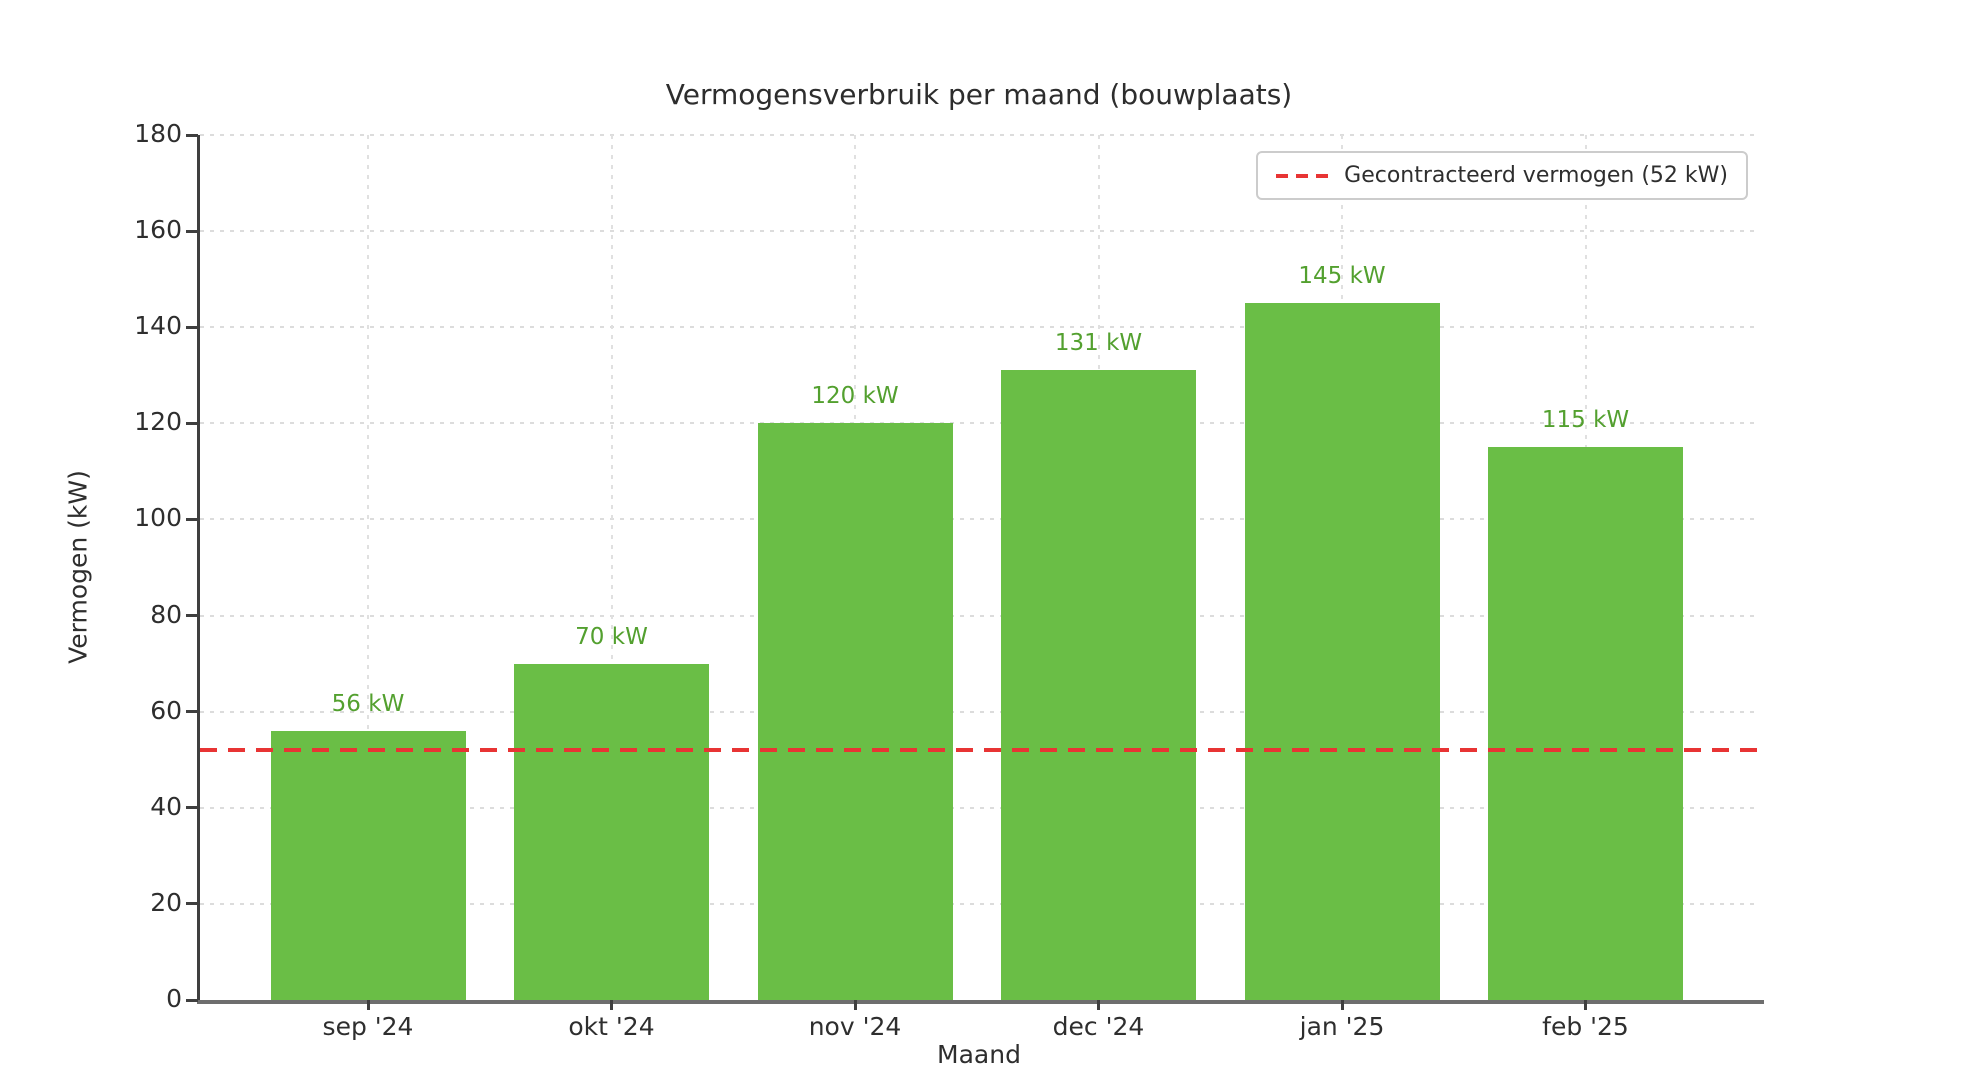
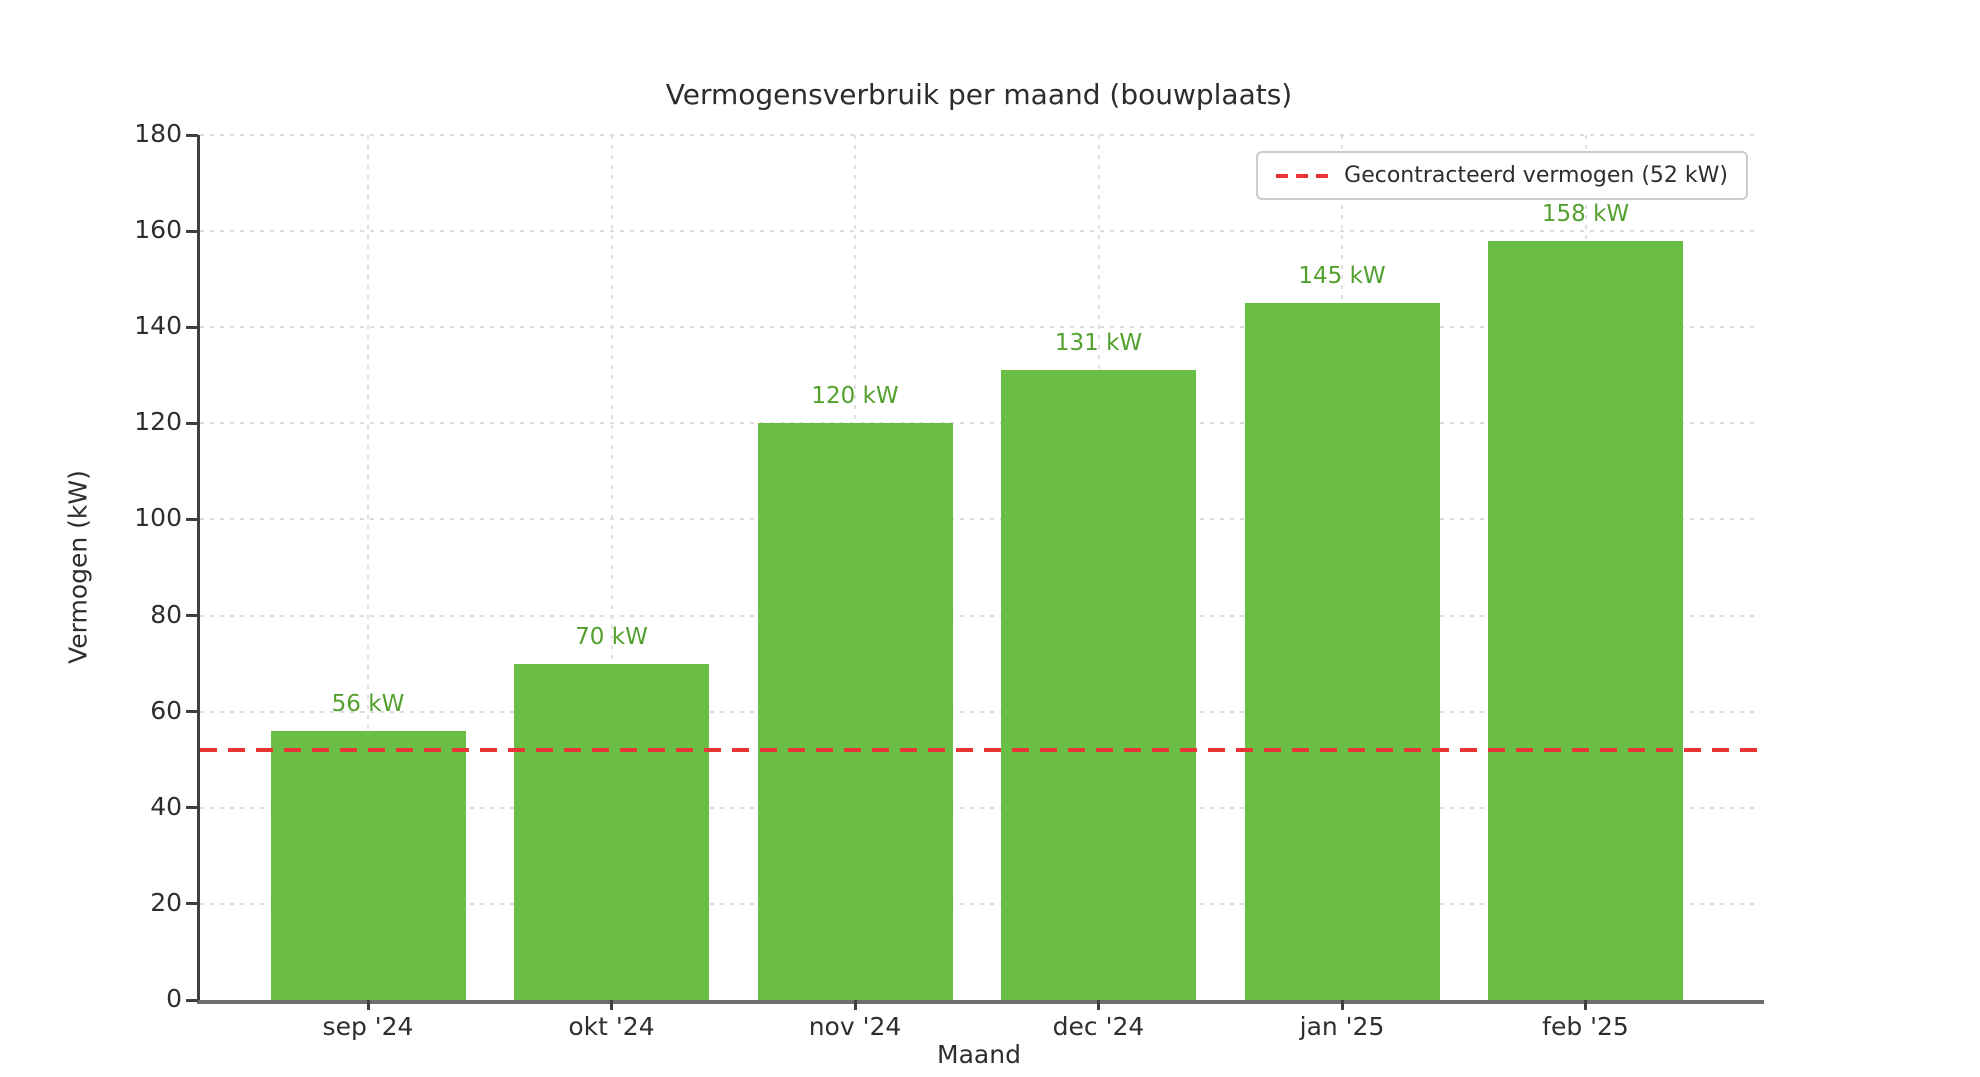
feb '25: 115 -> 158
